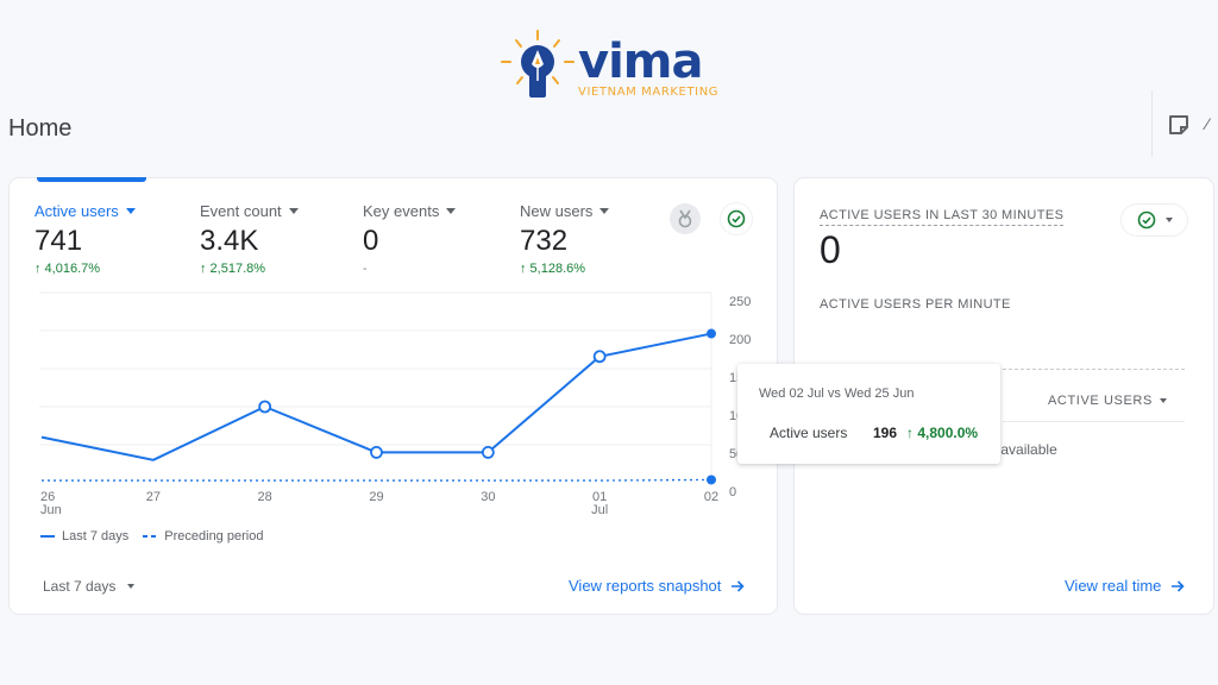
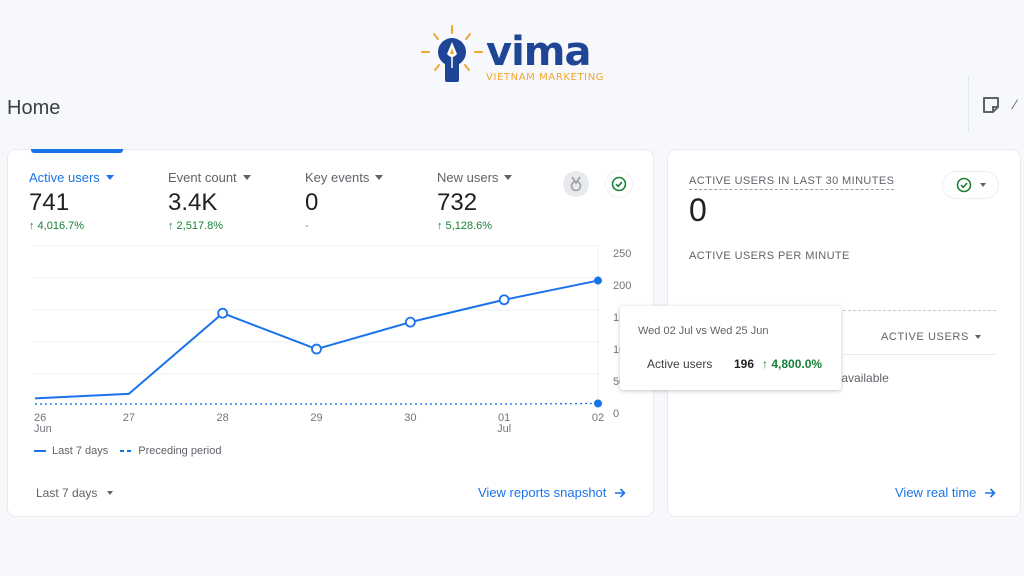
Last 7 days/26 Jun: 60 -> 10
Last 7 days/27: 30 -> 20
Last 7 days/28: 100 -> 140
Last 7 days/29: 40 -> 90
Last 7 days/30: 40 -> 130
